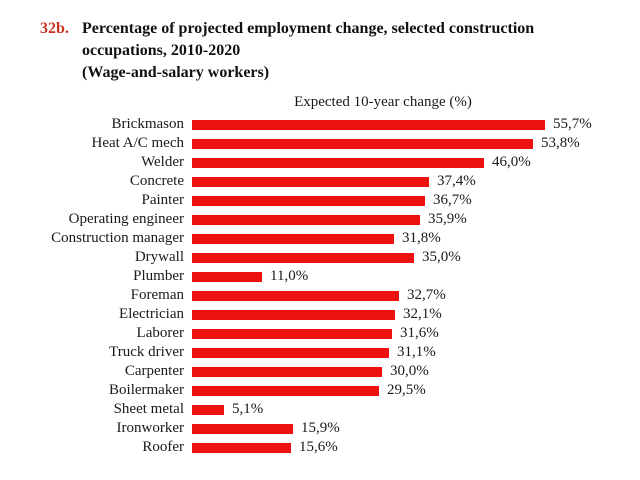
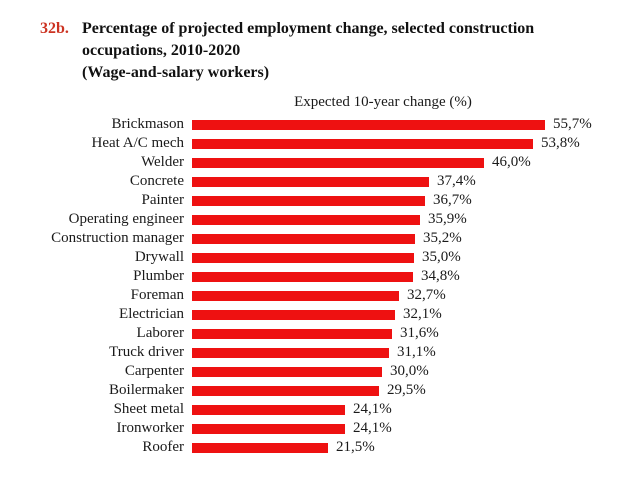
Construction manager: 31,8% -> 35,2%
Plumber: 11,0% -> 34,8%
Sheet metal: 5,1% -> 24,1%
Ironworker: 15,9% -> 24,1%
Roofer: 15,6% -> 21,5%
